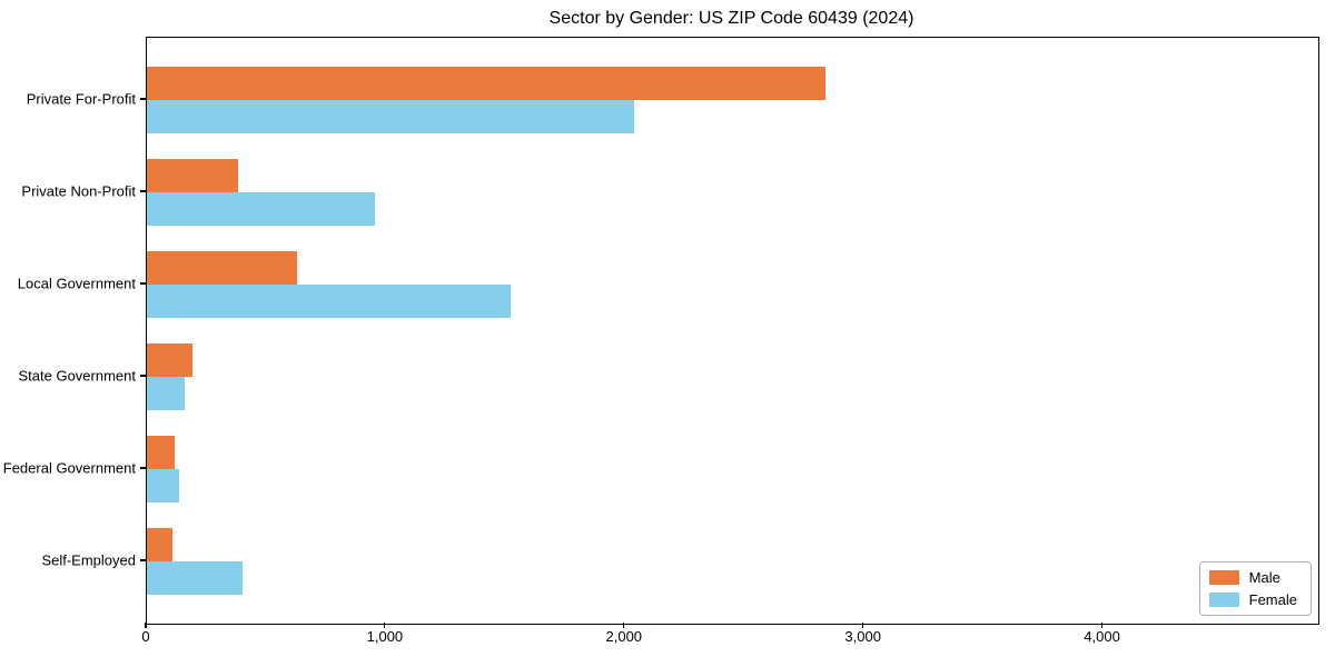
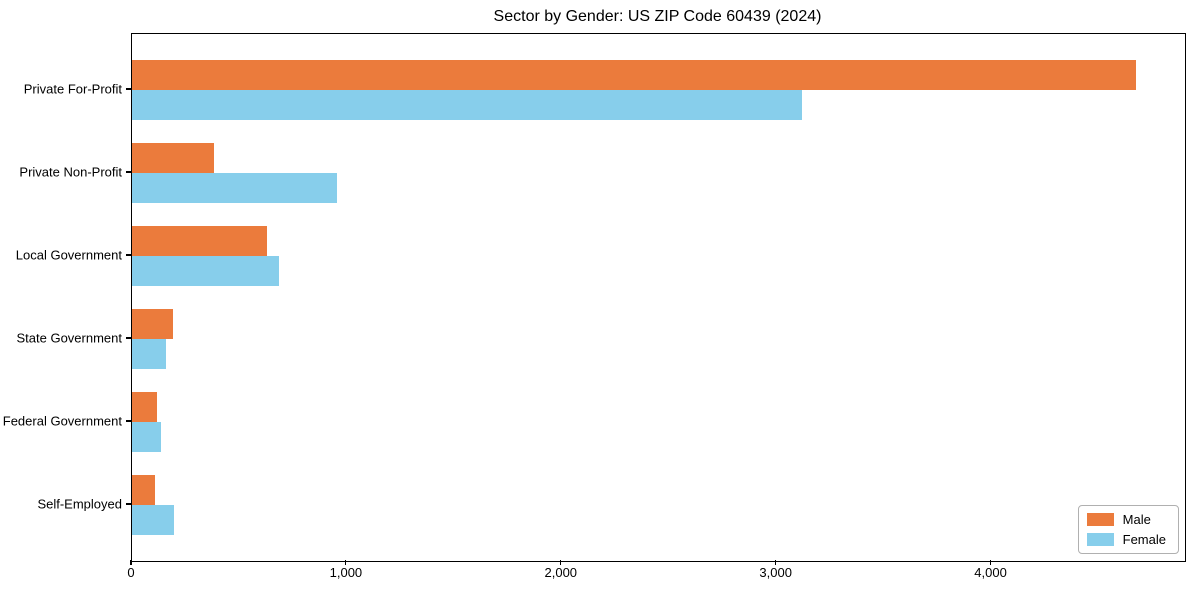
Male/Private For-Profit: 2840 -> 4670
Female/Private For-Profit: 2040 -> 3120
Female/Local Government: 1520 -> 680
Female/Self-Employed: 400 -> 200
